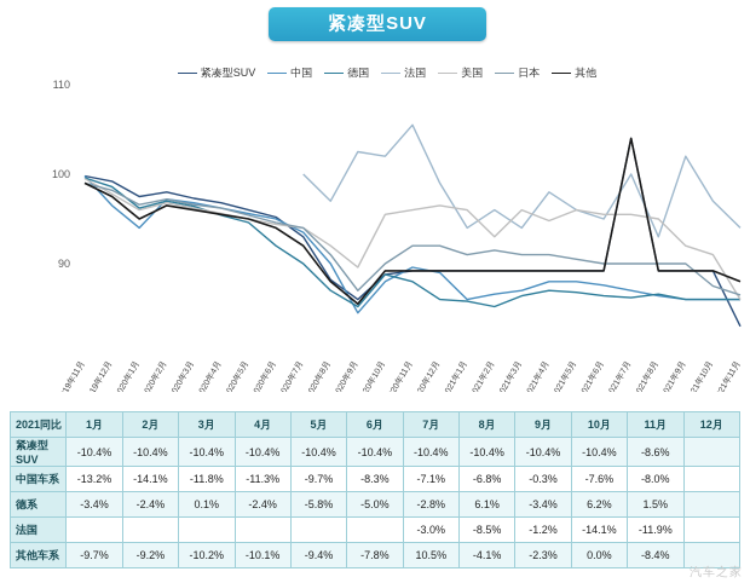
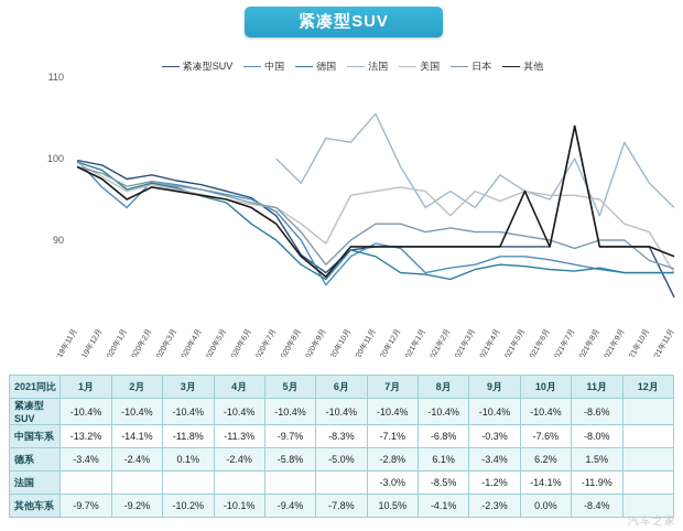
其他/2021年5月: 89 -> 96
日本/2021年7月: 90 -> 89
